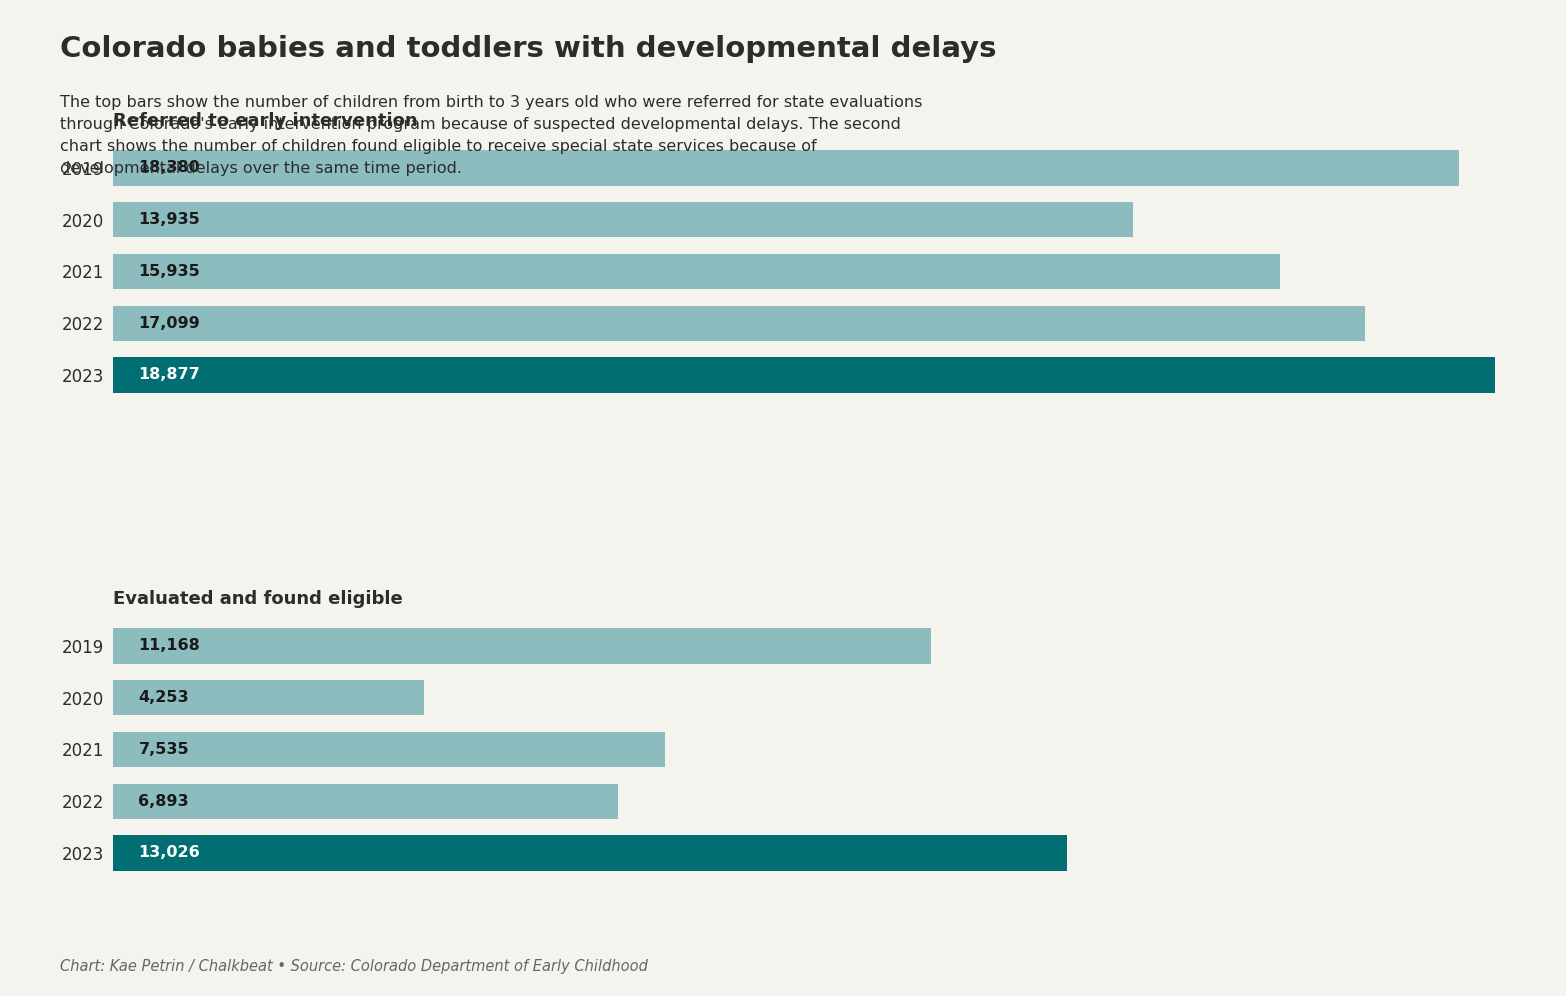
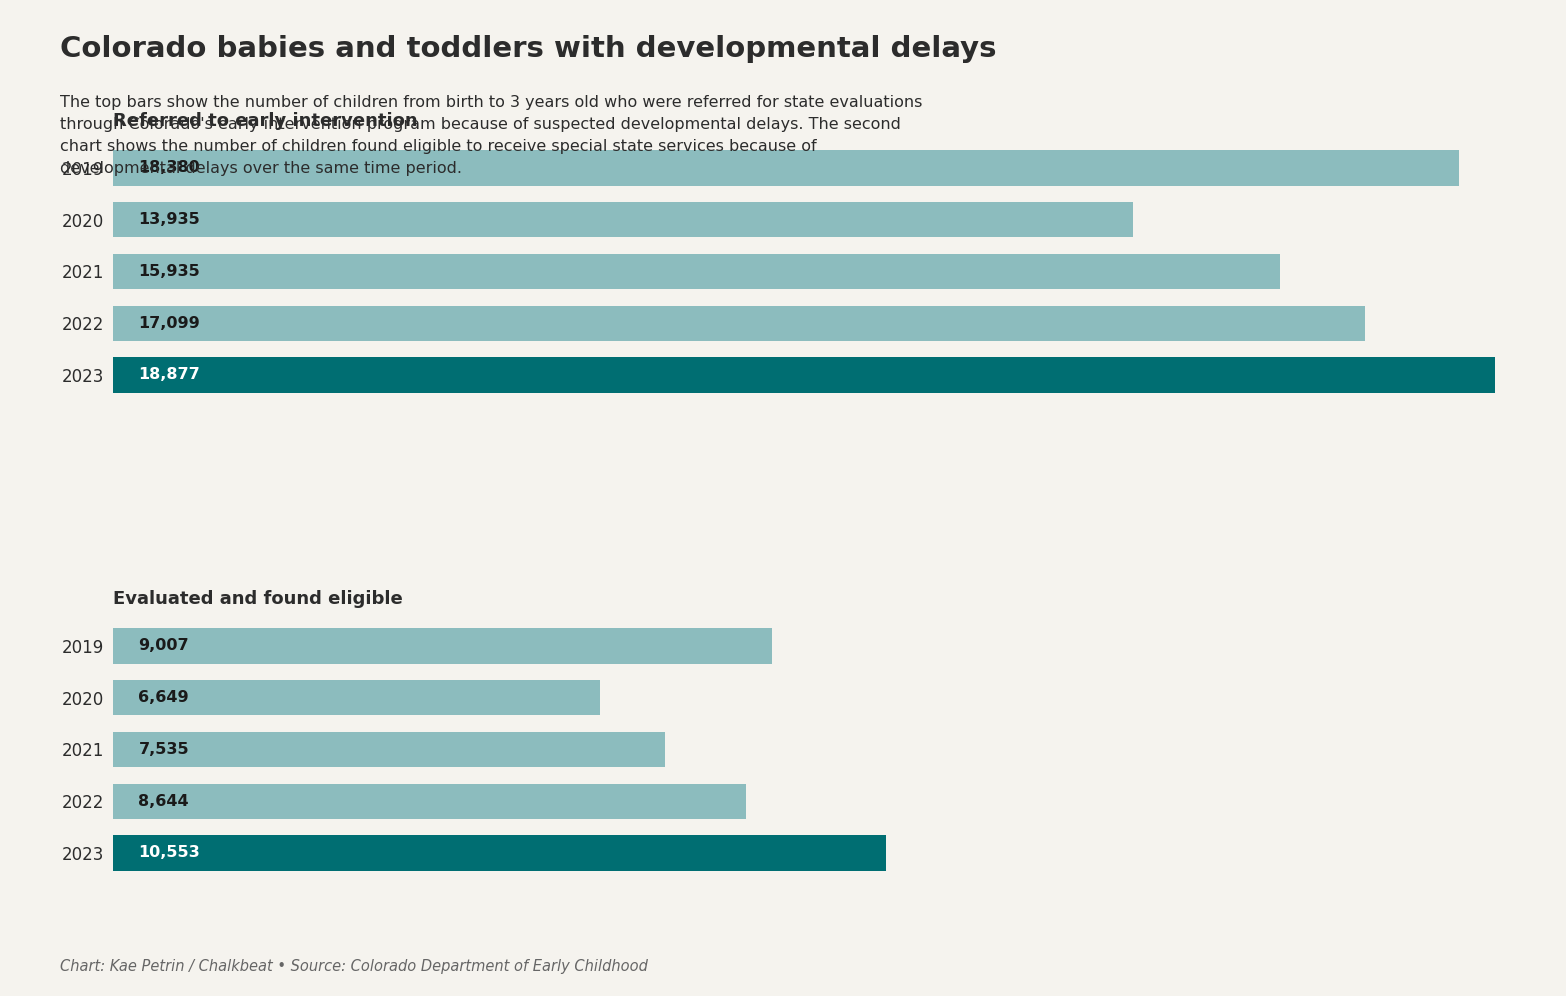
Evaluated and found eligible/2019: 11,168 -> 9,007
Evaluated and found eligible/2020: 4,253 -> 6,649
Evaluated and found eligible/2022: 6,893 -> 8,644
Evaluated and found eligible/2023: 13,026 -> 10,553
